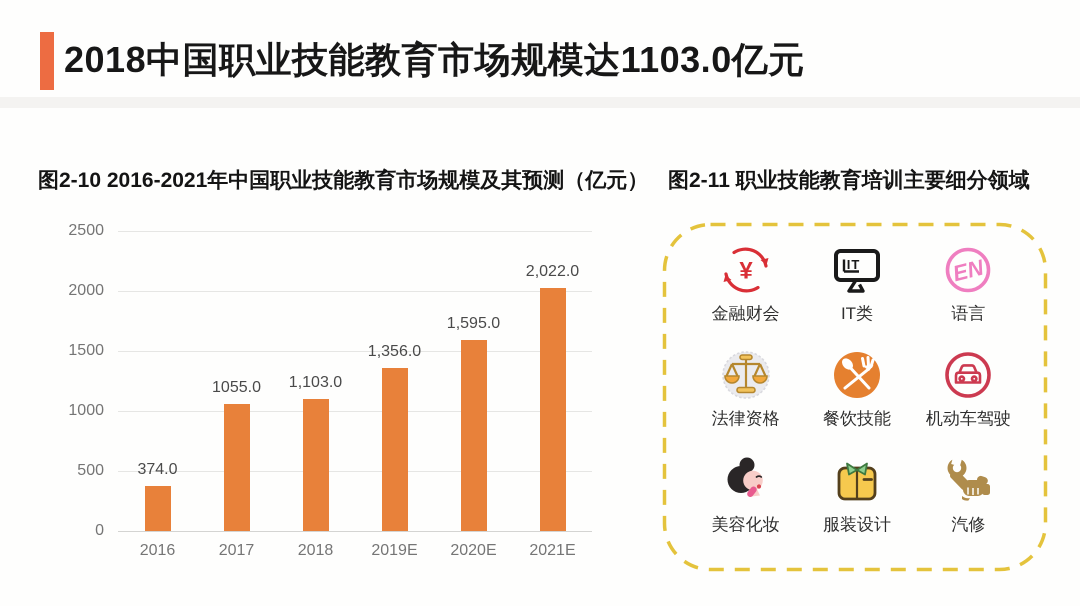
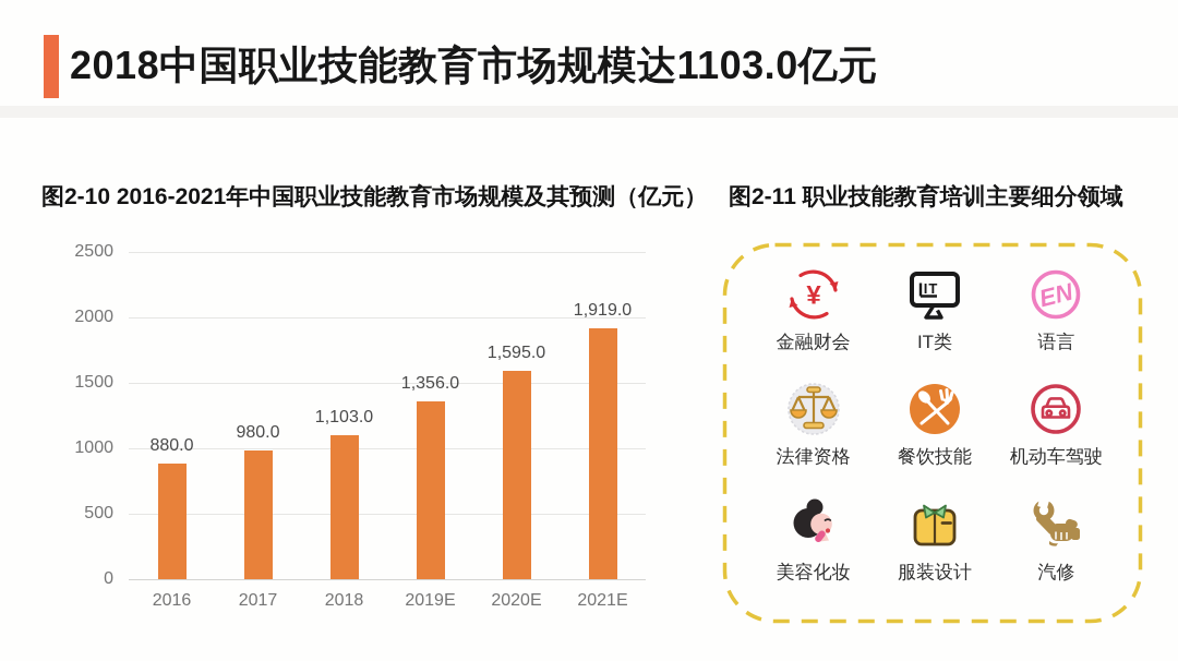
2016: 374.0 -> 880.0
2017: 1055.0 -> 980.0
2021E: 2,022.0 -> 1,919.0
